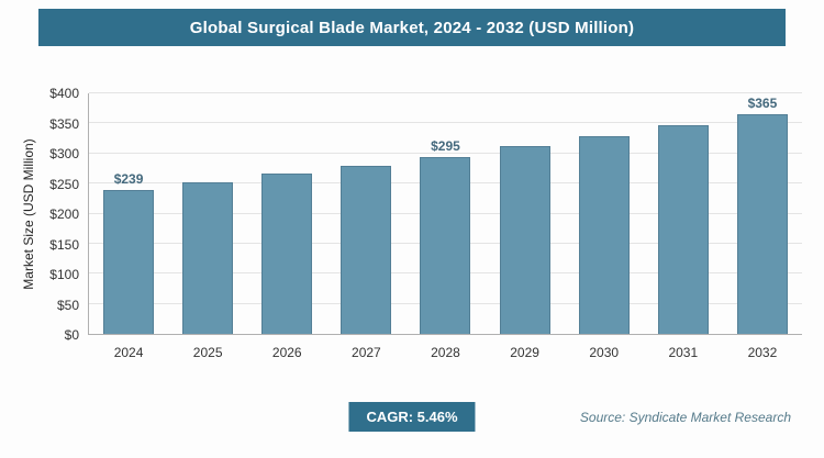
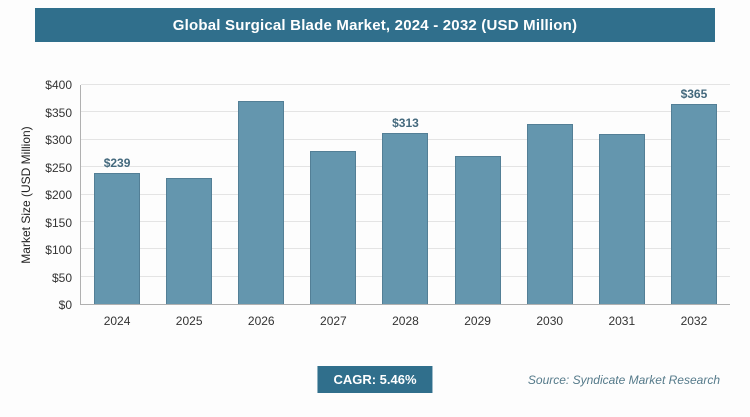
2025: $250 -> $230
2026: $270 -> $370
2028: $295 -> $313
2029: $310 -> $270
2031: $350 -> $310
